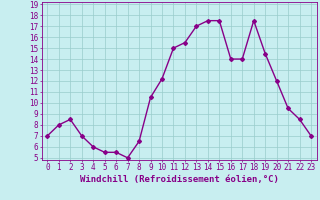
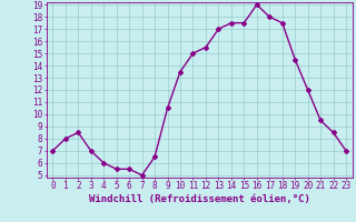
10: 12.2 -> 13.5
16: 14.0 -> 19.0
17: 14.0 -> 18.0
